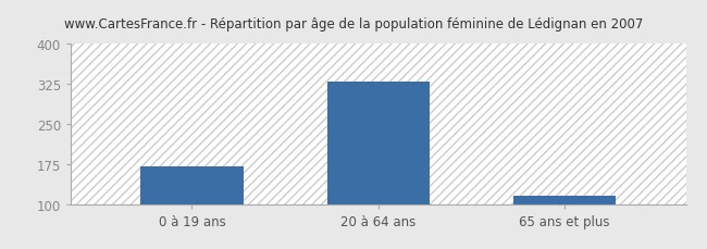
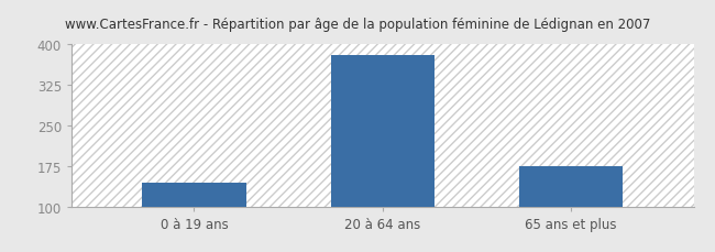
0 à 19 ans: 170 -> 145
20 à 64 ans: 330 -> 380
65 ans et plus: 115 -> 175
